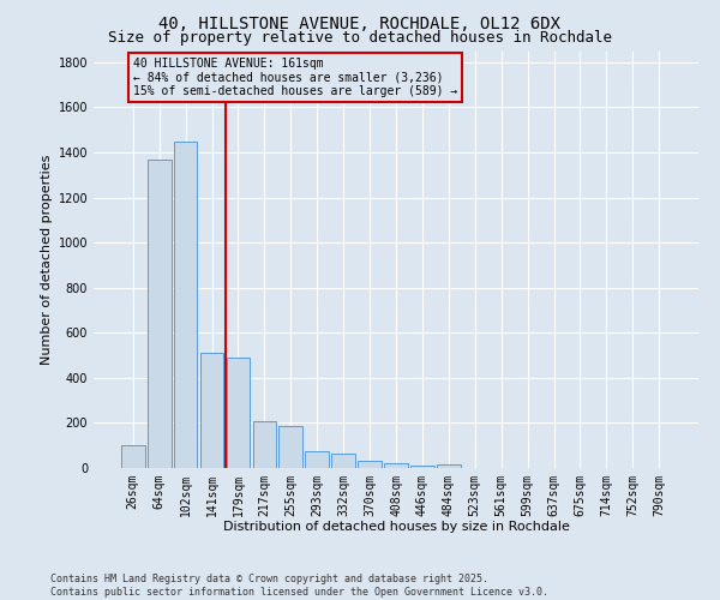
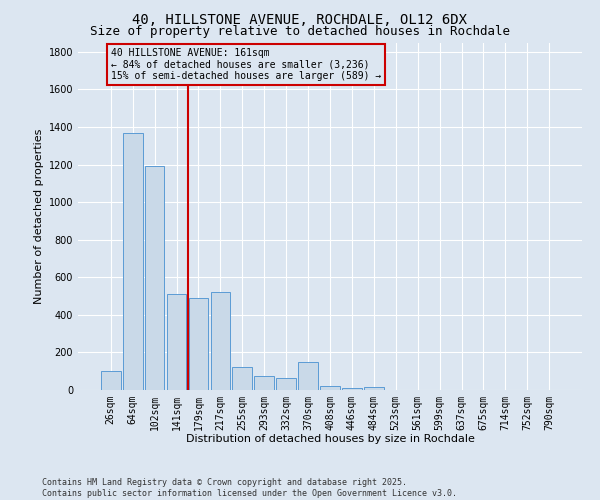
102sqm: 1450 -> 1190
217sqm: 200 -> 520
255sqm: 180 -> 120
370sqm: 30 -> 150
